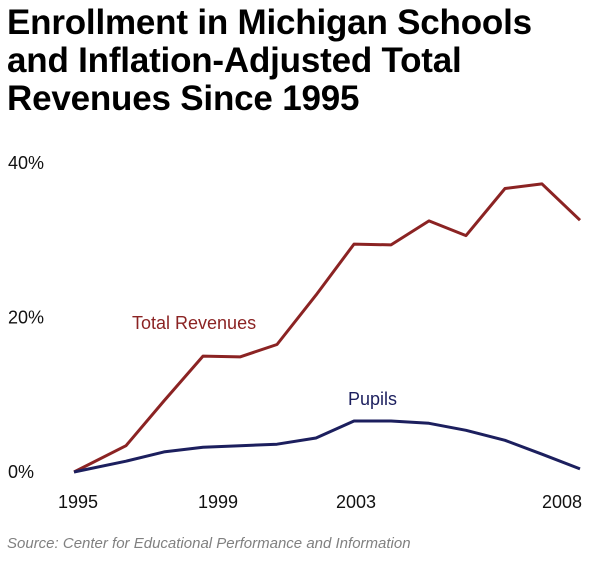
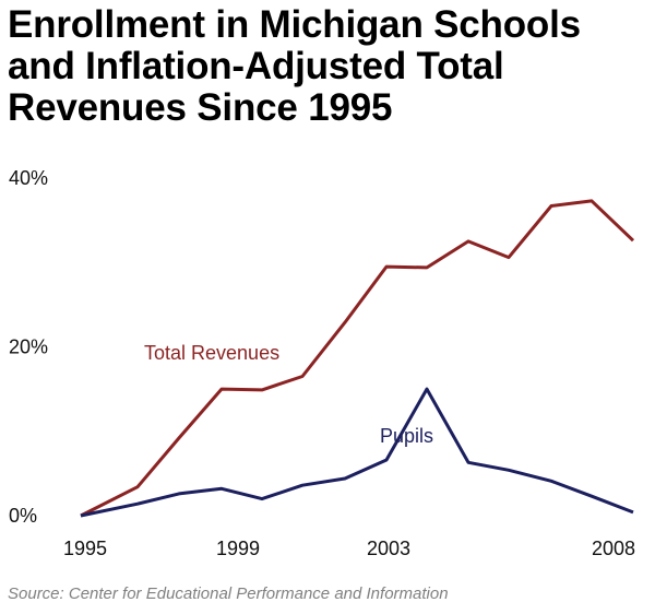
Pupils/1999: 3% -> 2%
Pupils/2003: 7% -> 15%
